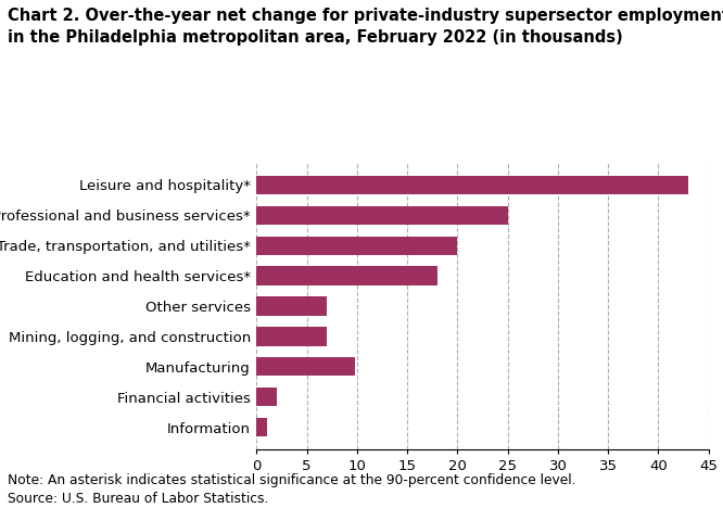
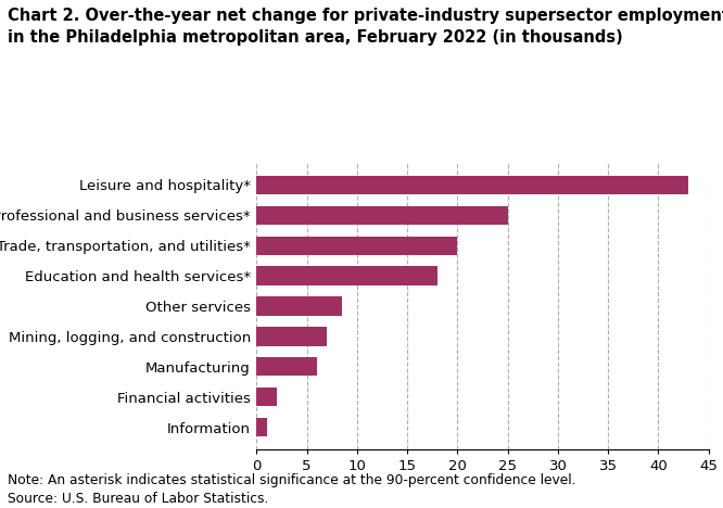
Other services: 7.0 -> 8.5
Manufacturing: 9.8 -> 6.0
